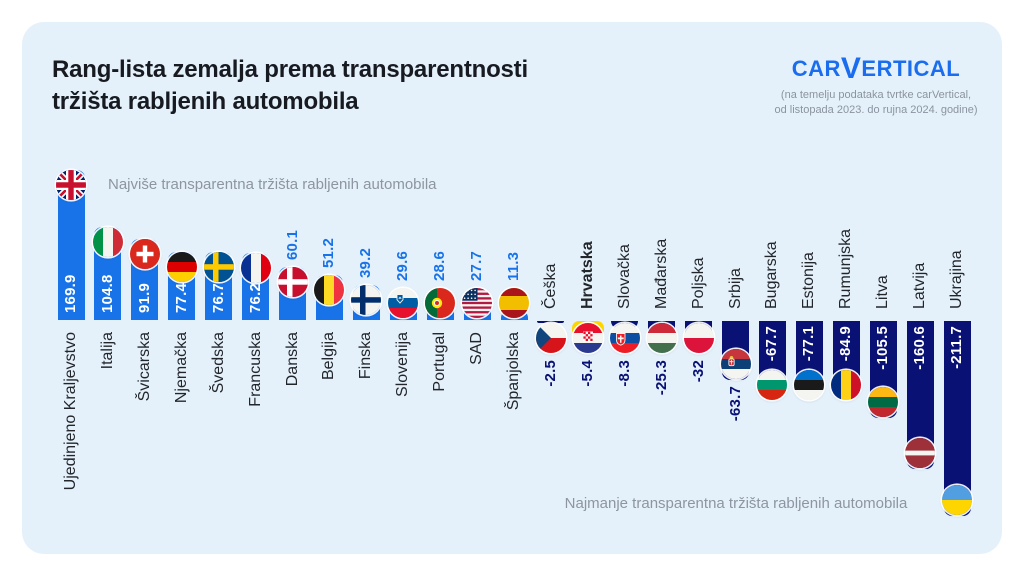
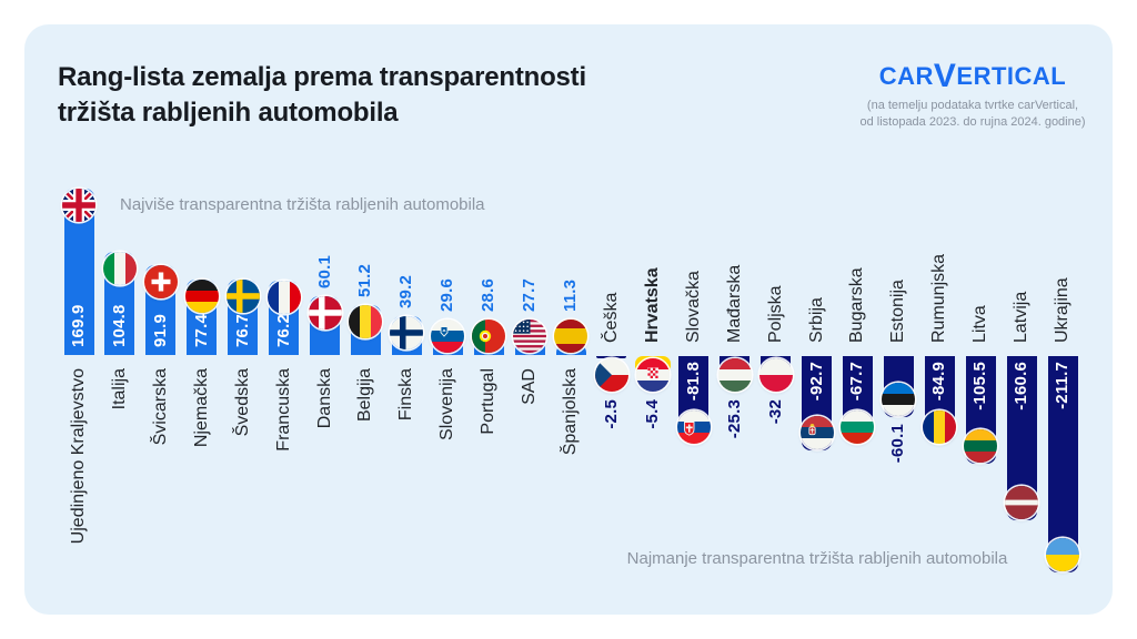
Slovačka: -8.3 -> -81.8
Srbija: -63.7 -> -92.7
Estonija: -77.1 -> -60.1
